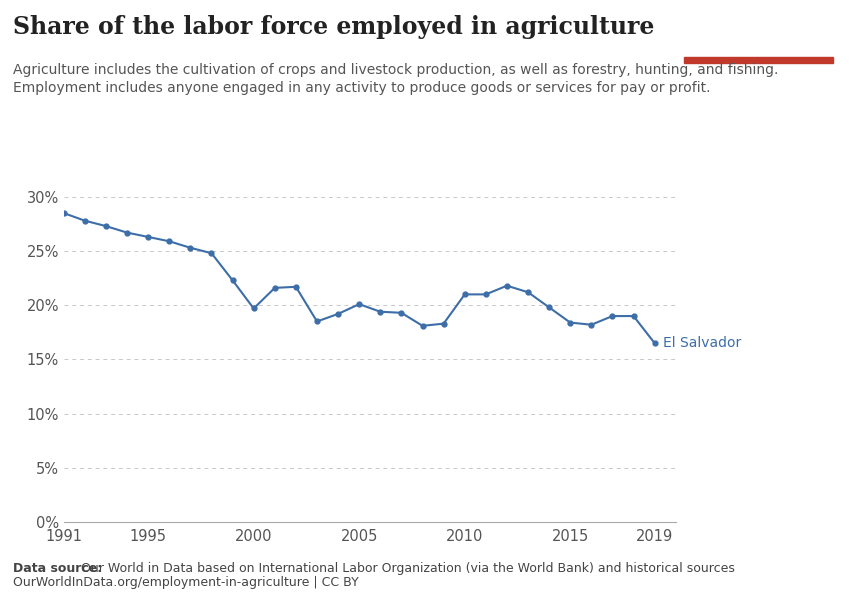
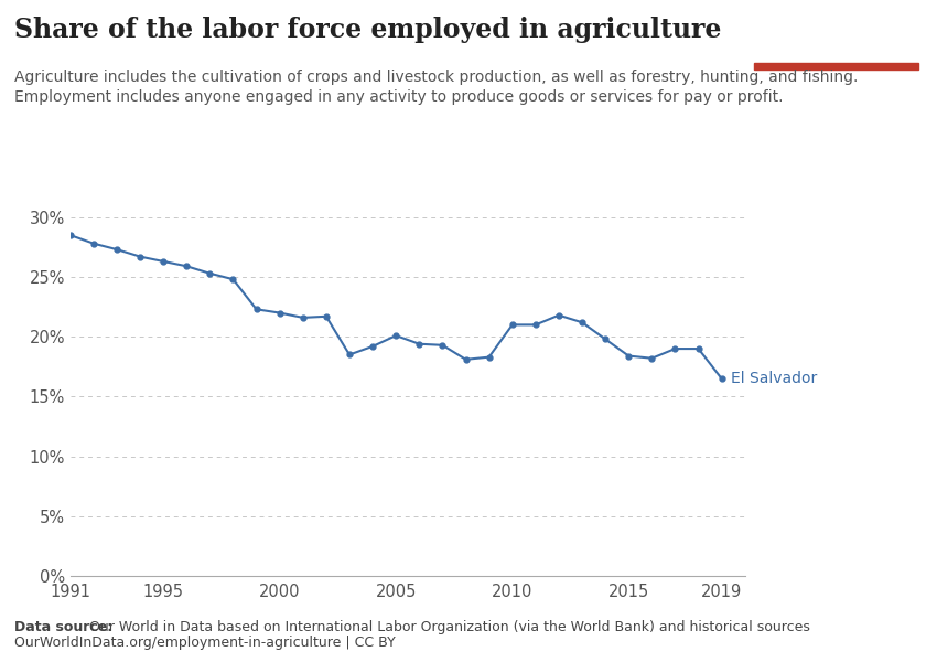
2000: 19.7% -> 22.0%
